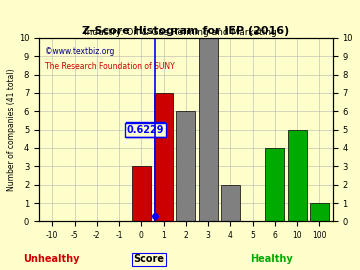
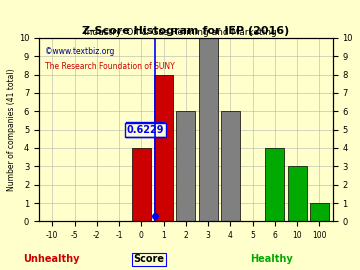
0: 3 -> 4
1: 7 -> 8
4: 2 -> 6
10: 5 -> 3
